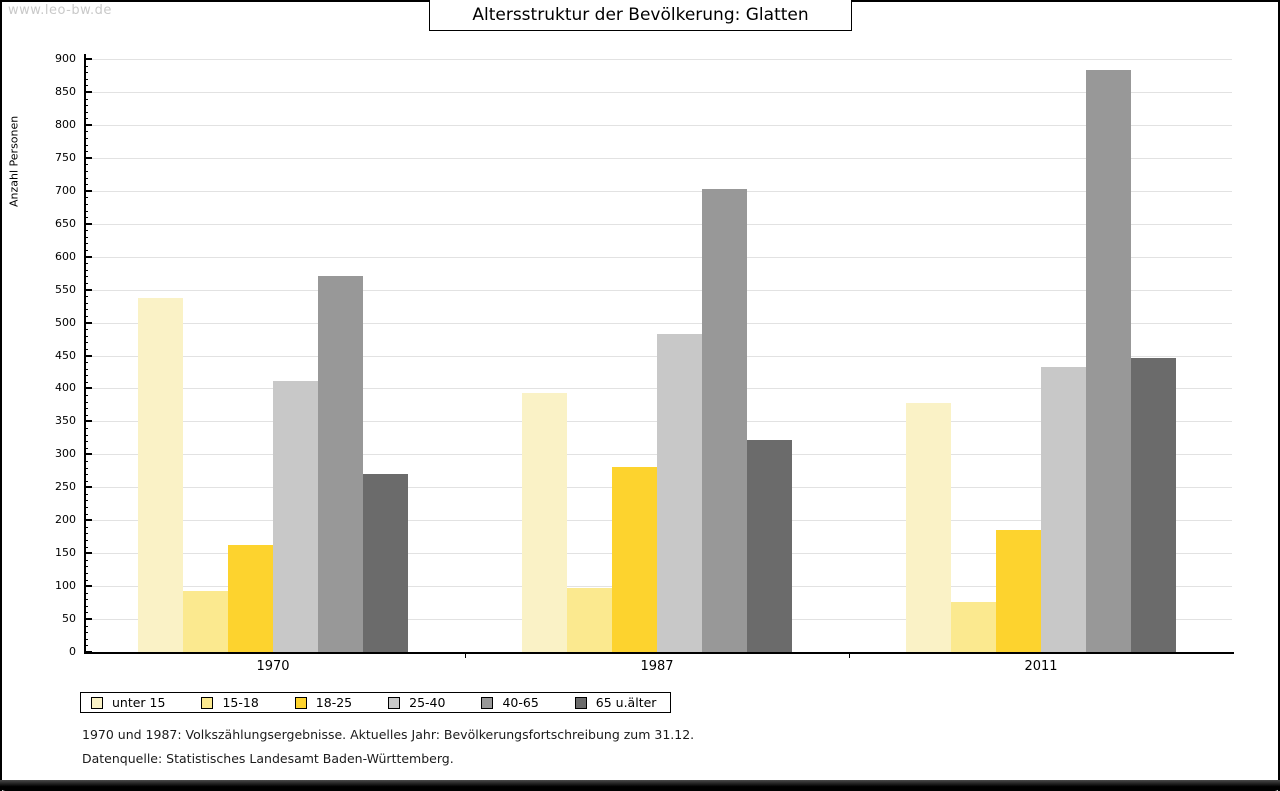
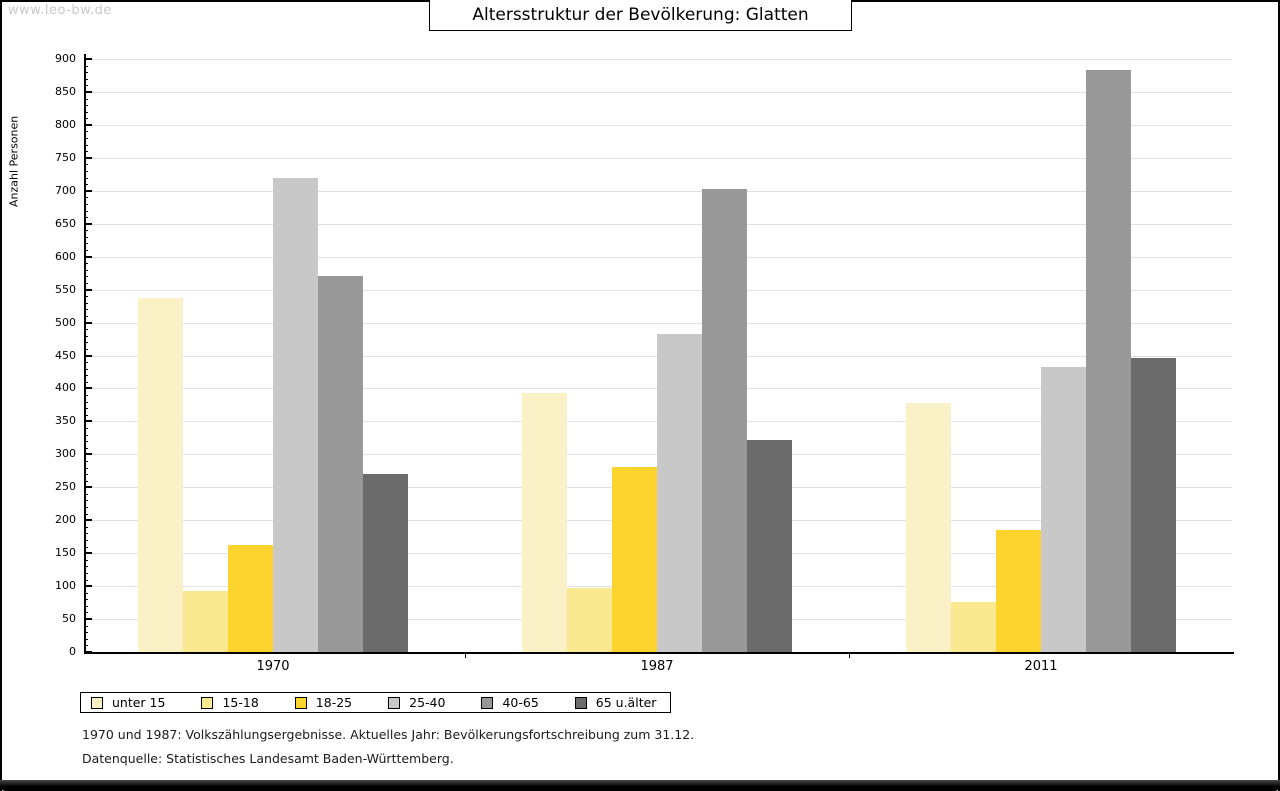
25-40/1970: 410 -> 720
